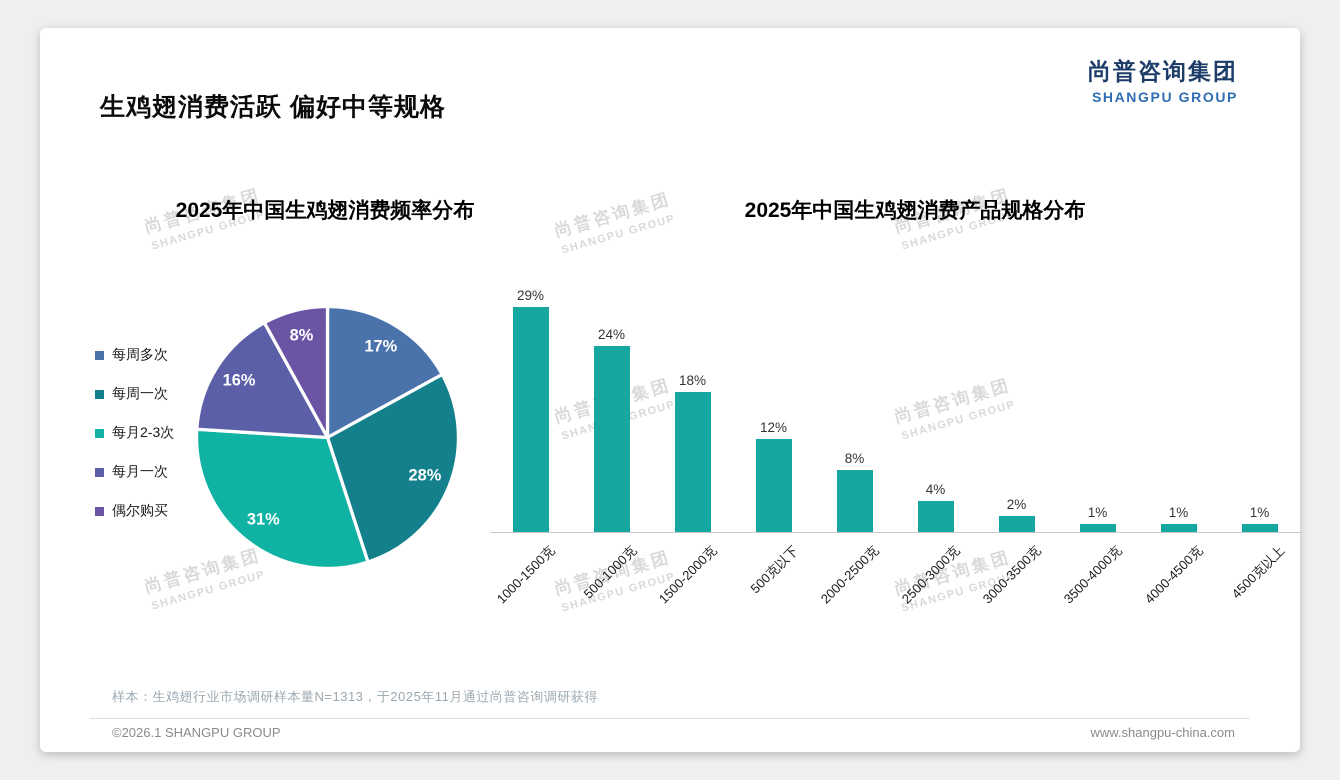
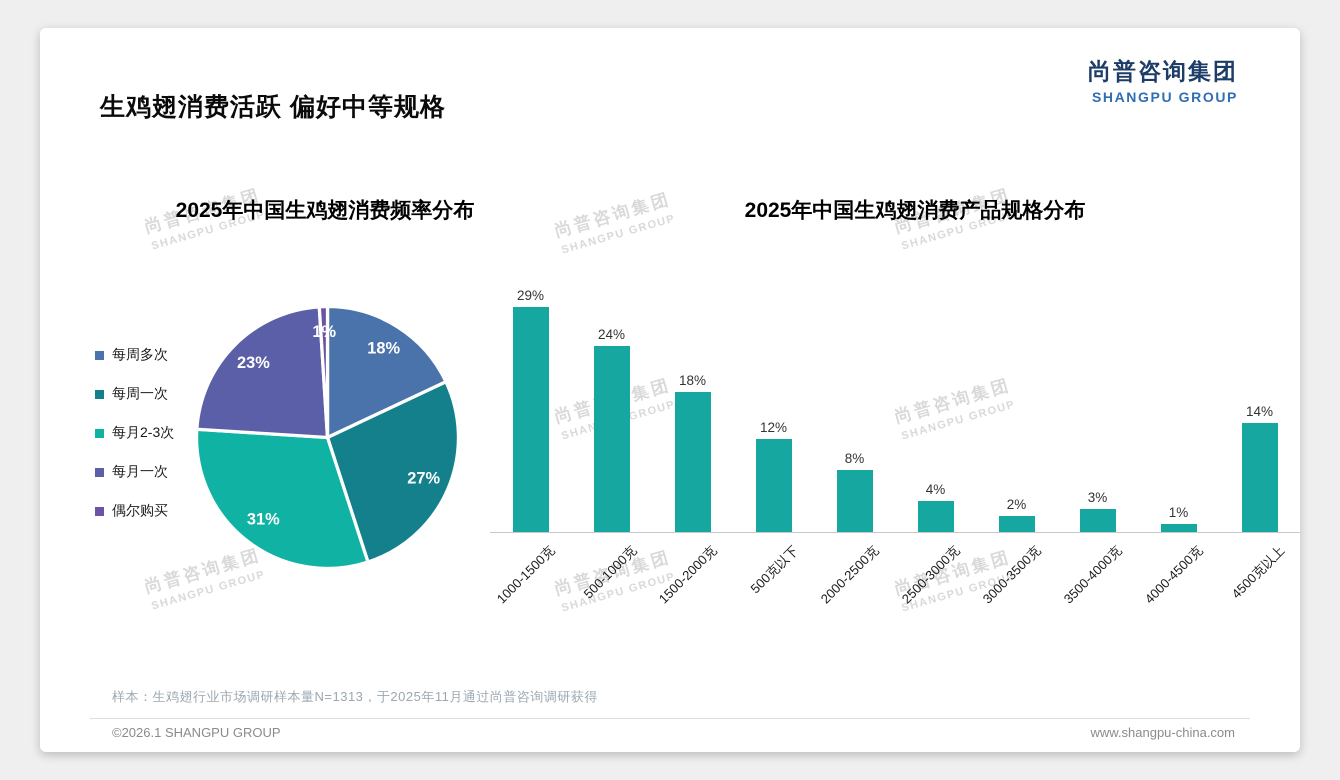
2025年中国生鸡翅消费频率分布/每周多次: 17% -> 18%
2025年中国生鸡翅消费频率分布/每周一次: 28% -> 27%
2025年中国生鸡翅消费频率分布/每月一次: 16% -> 23%
2025年中国生鸡翅消费频率分布/偶尔购买: 8% -> 1%
2025年中国生鸡翅消费产品规格分布/3500-4000克: 1% -> 3%
2025年中国生鸡翅消费产品规格分布/4500克以上: 1% -> 14%
